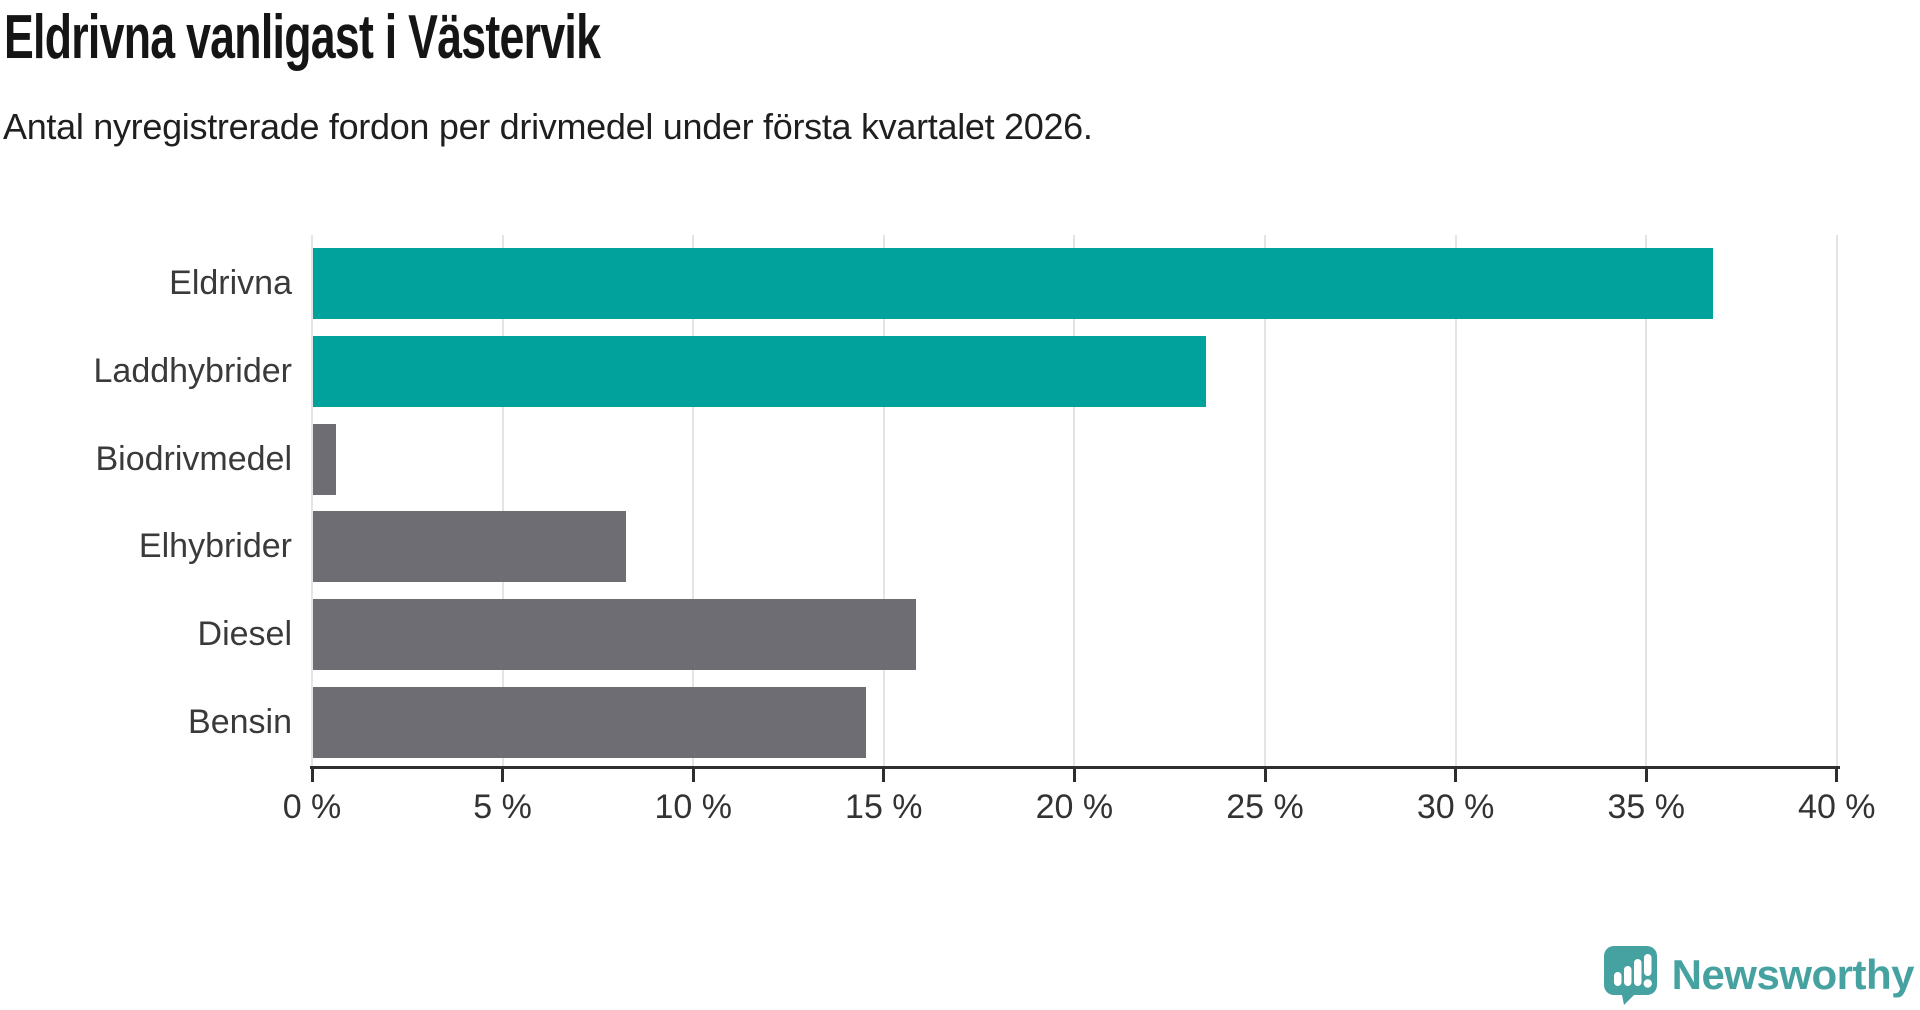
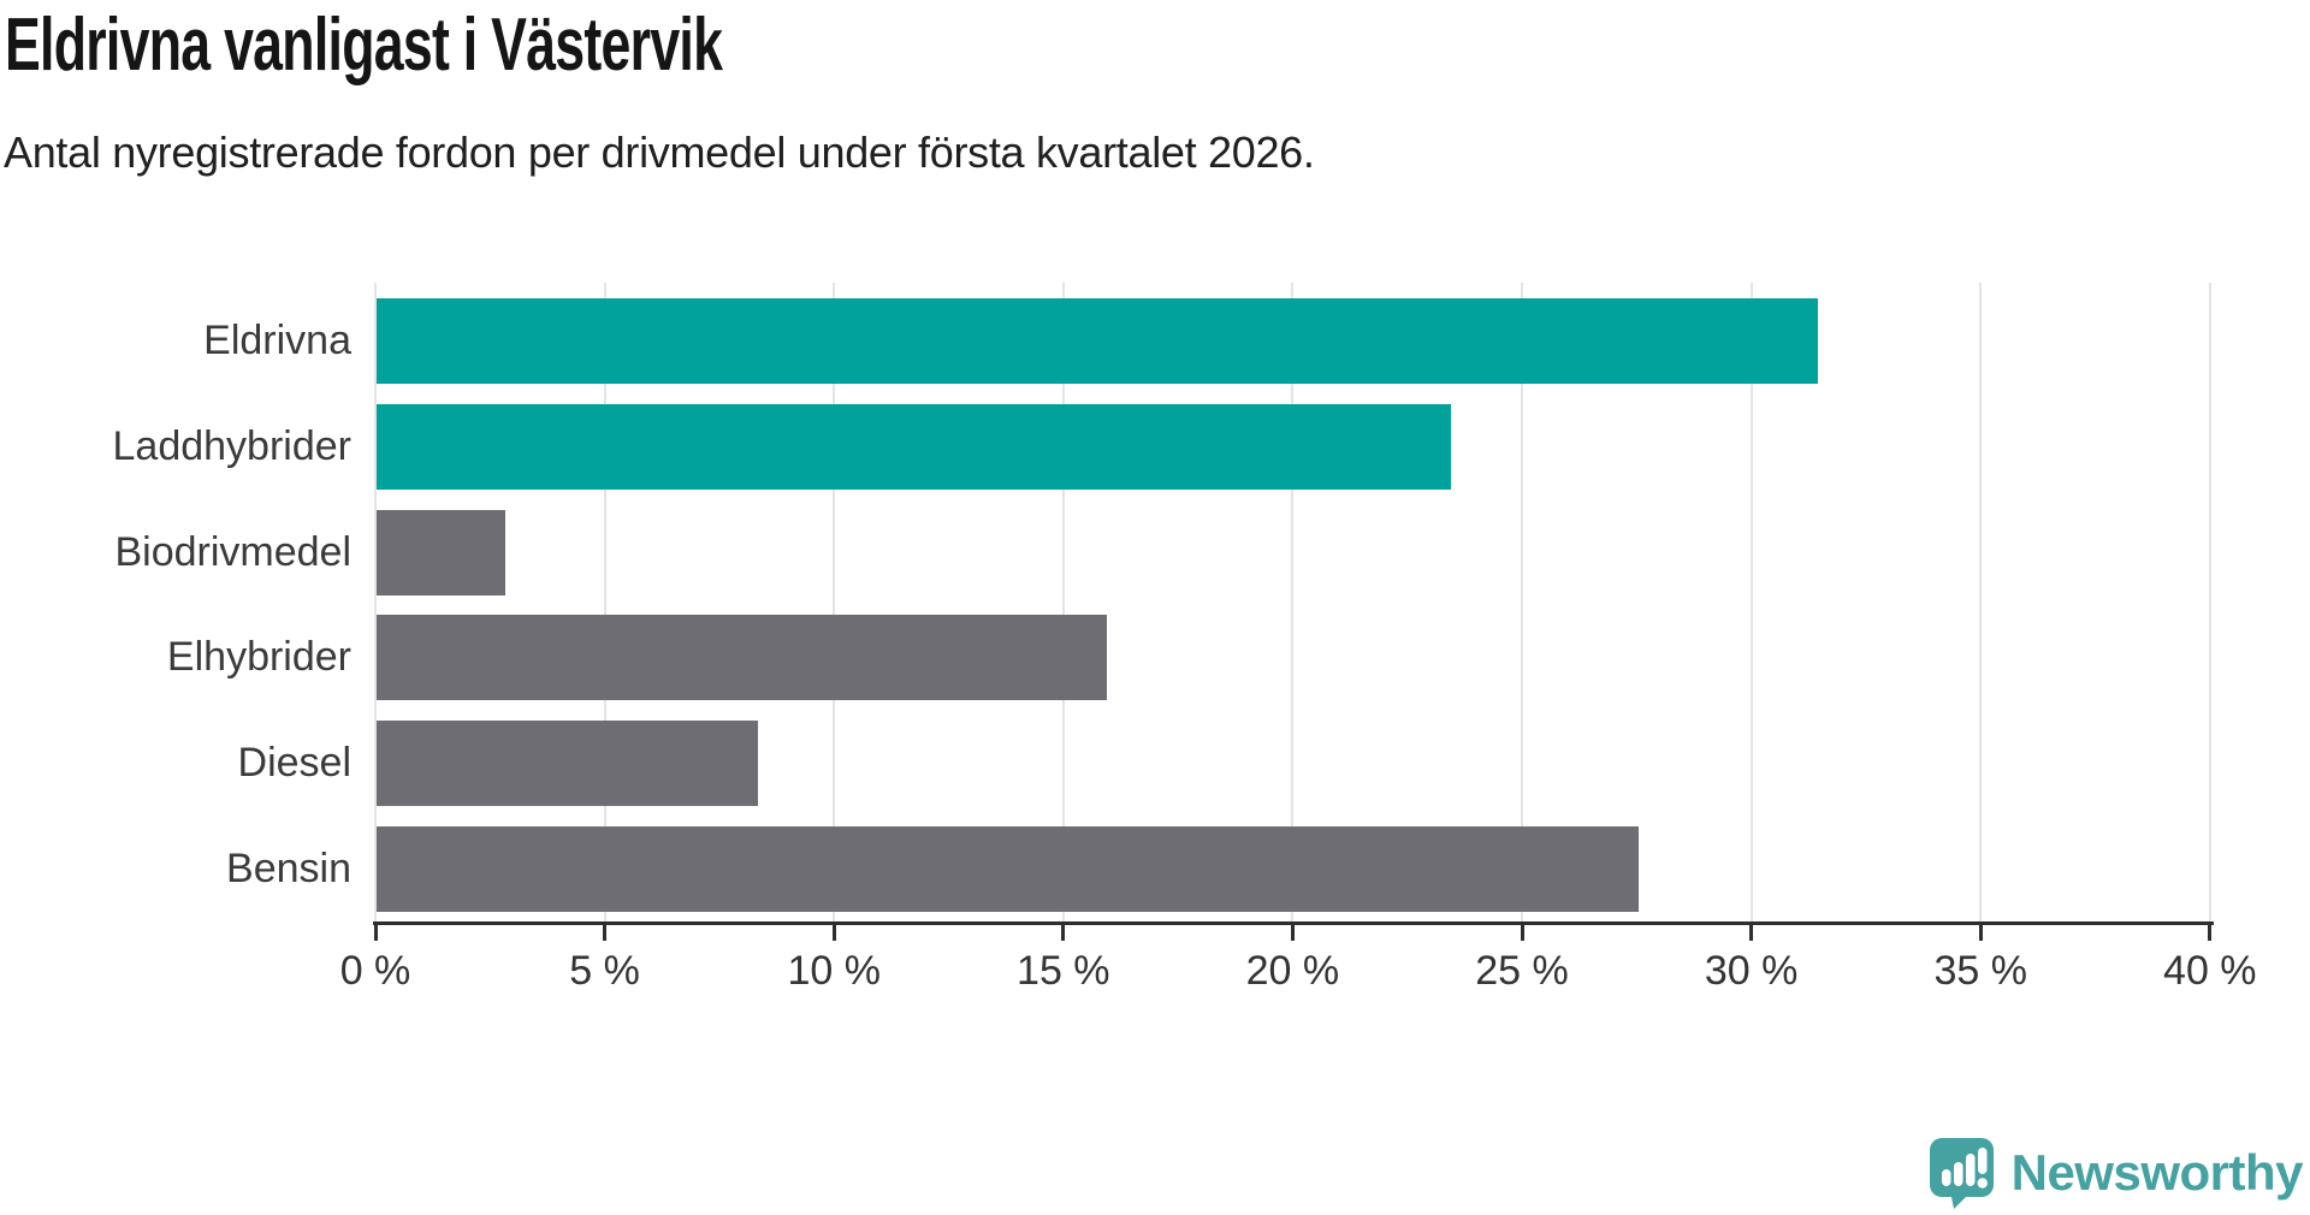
Eldrivna: 36.7% -> 31.4%
Biodrivmedel: 0.6% -> 2.8%
Elhybrider: 8.2% -> 15.9%
Diesel: 15.8% -> 8.3%
Bensin: 14.5% -> 27.5%
